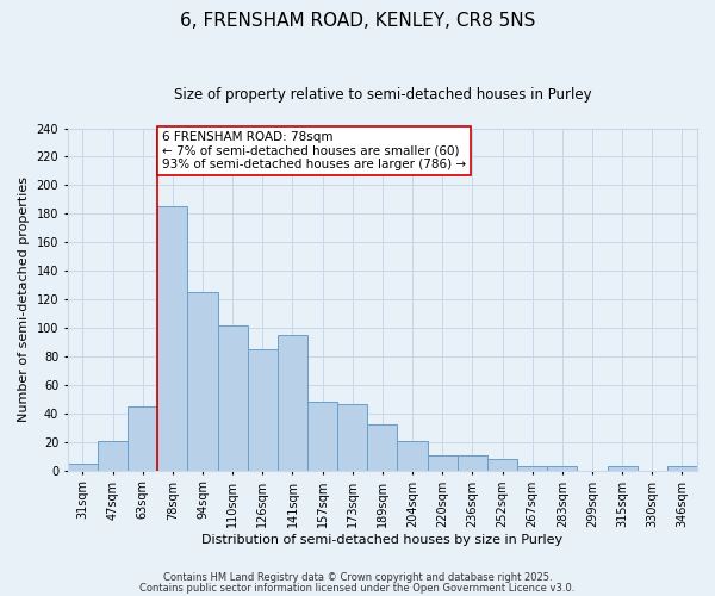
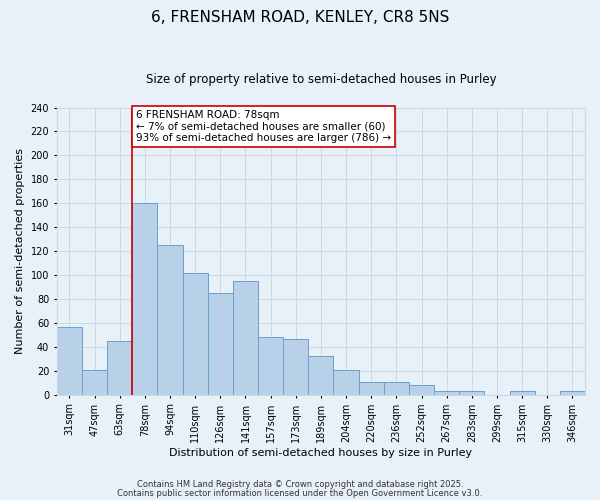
31sqm: 5 -> 57
78sqm: 185 -> 160
